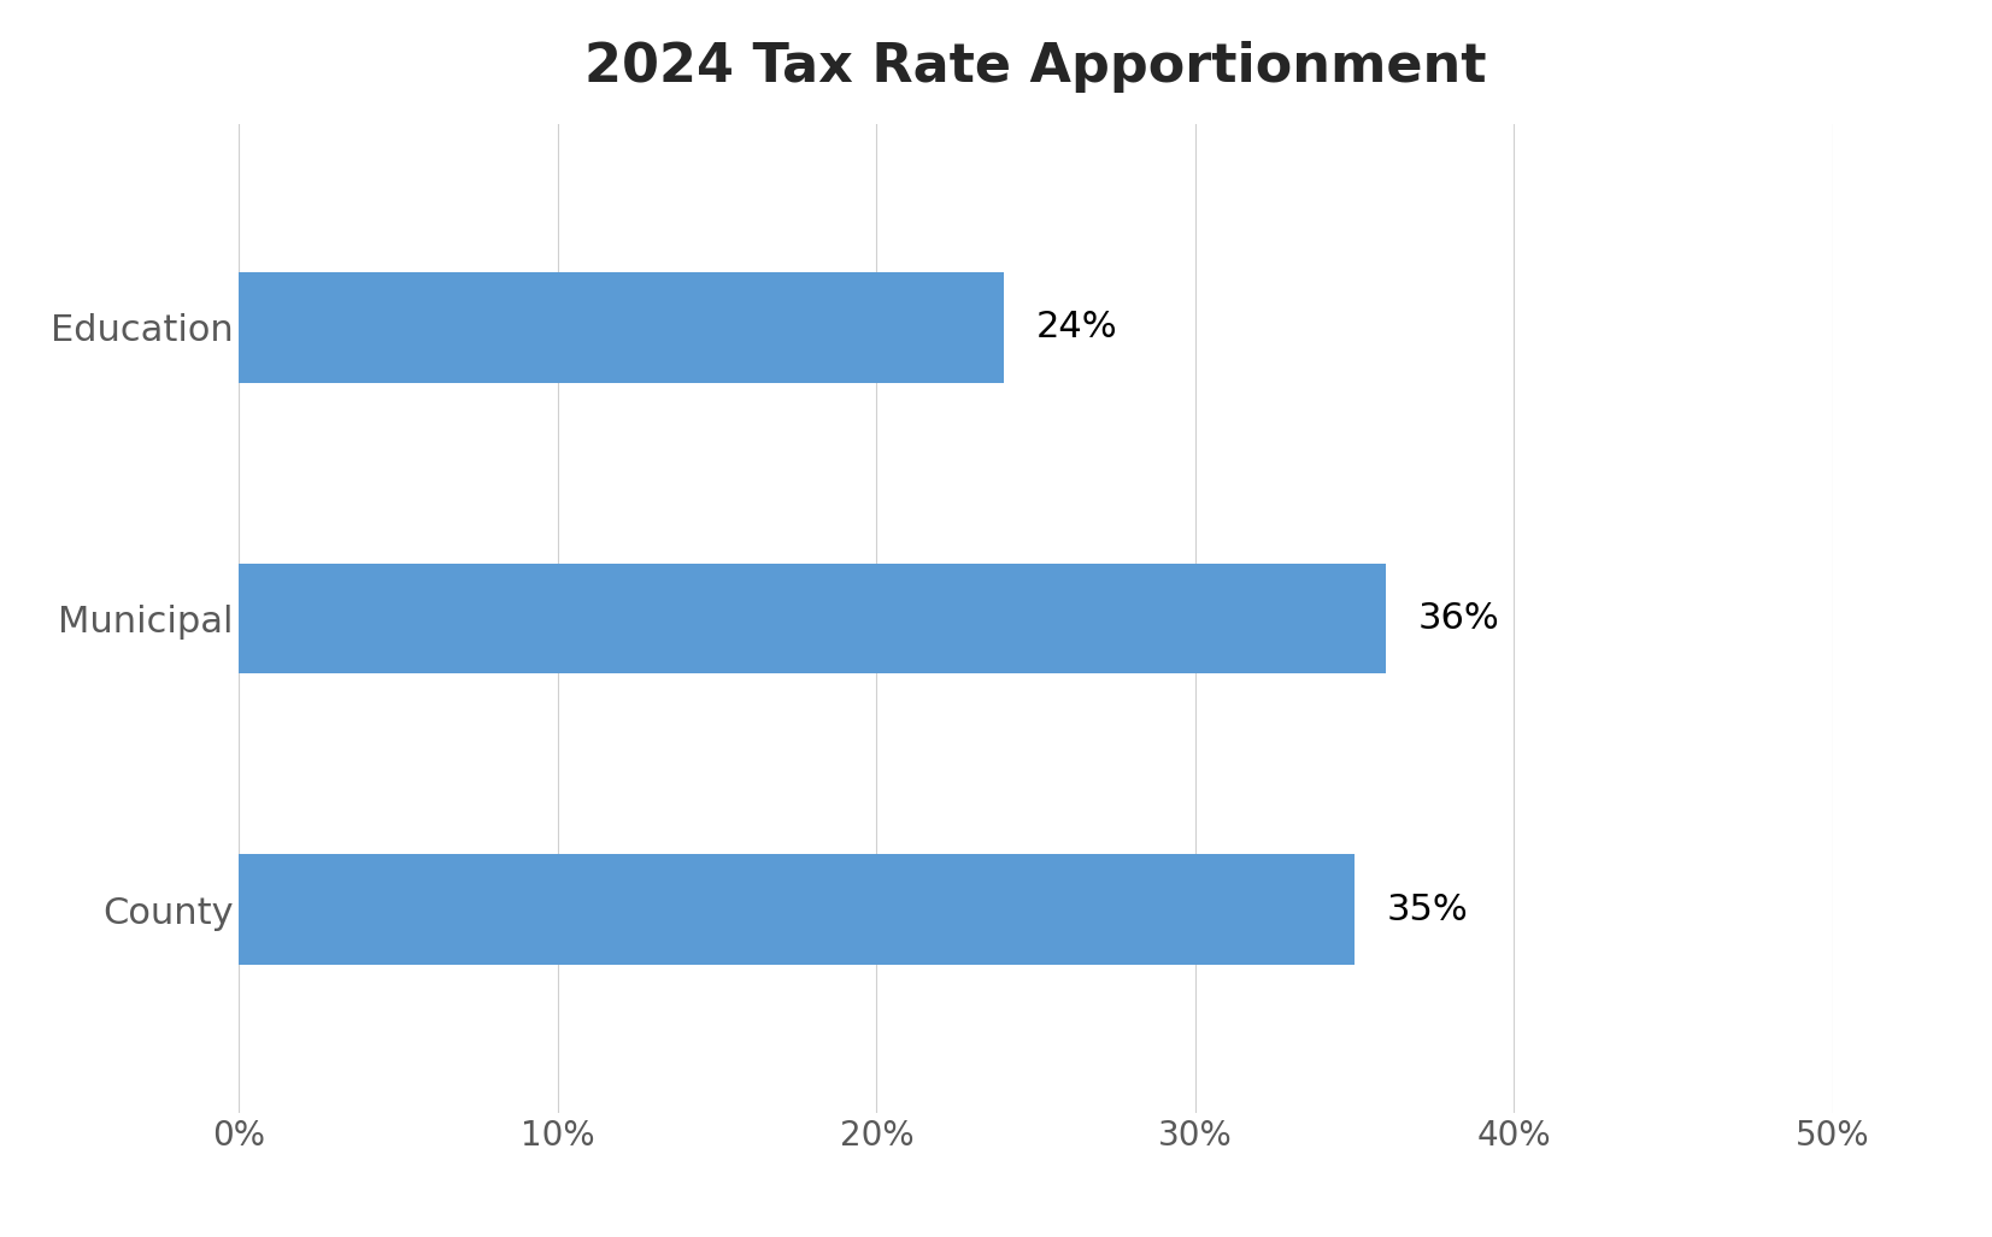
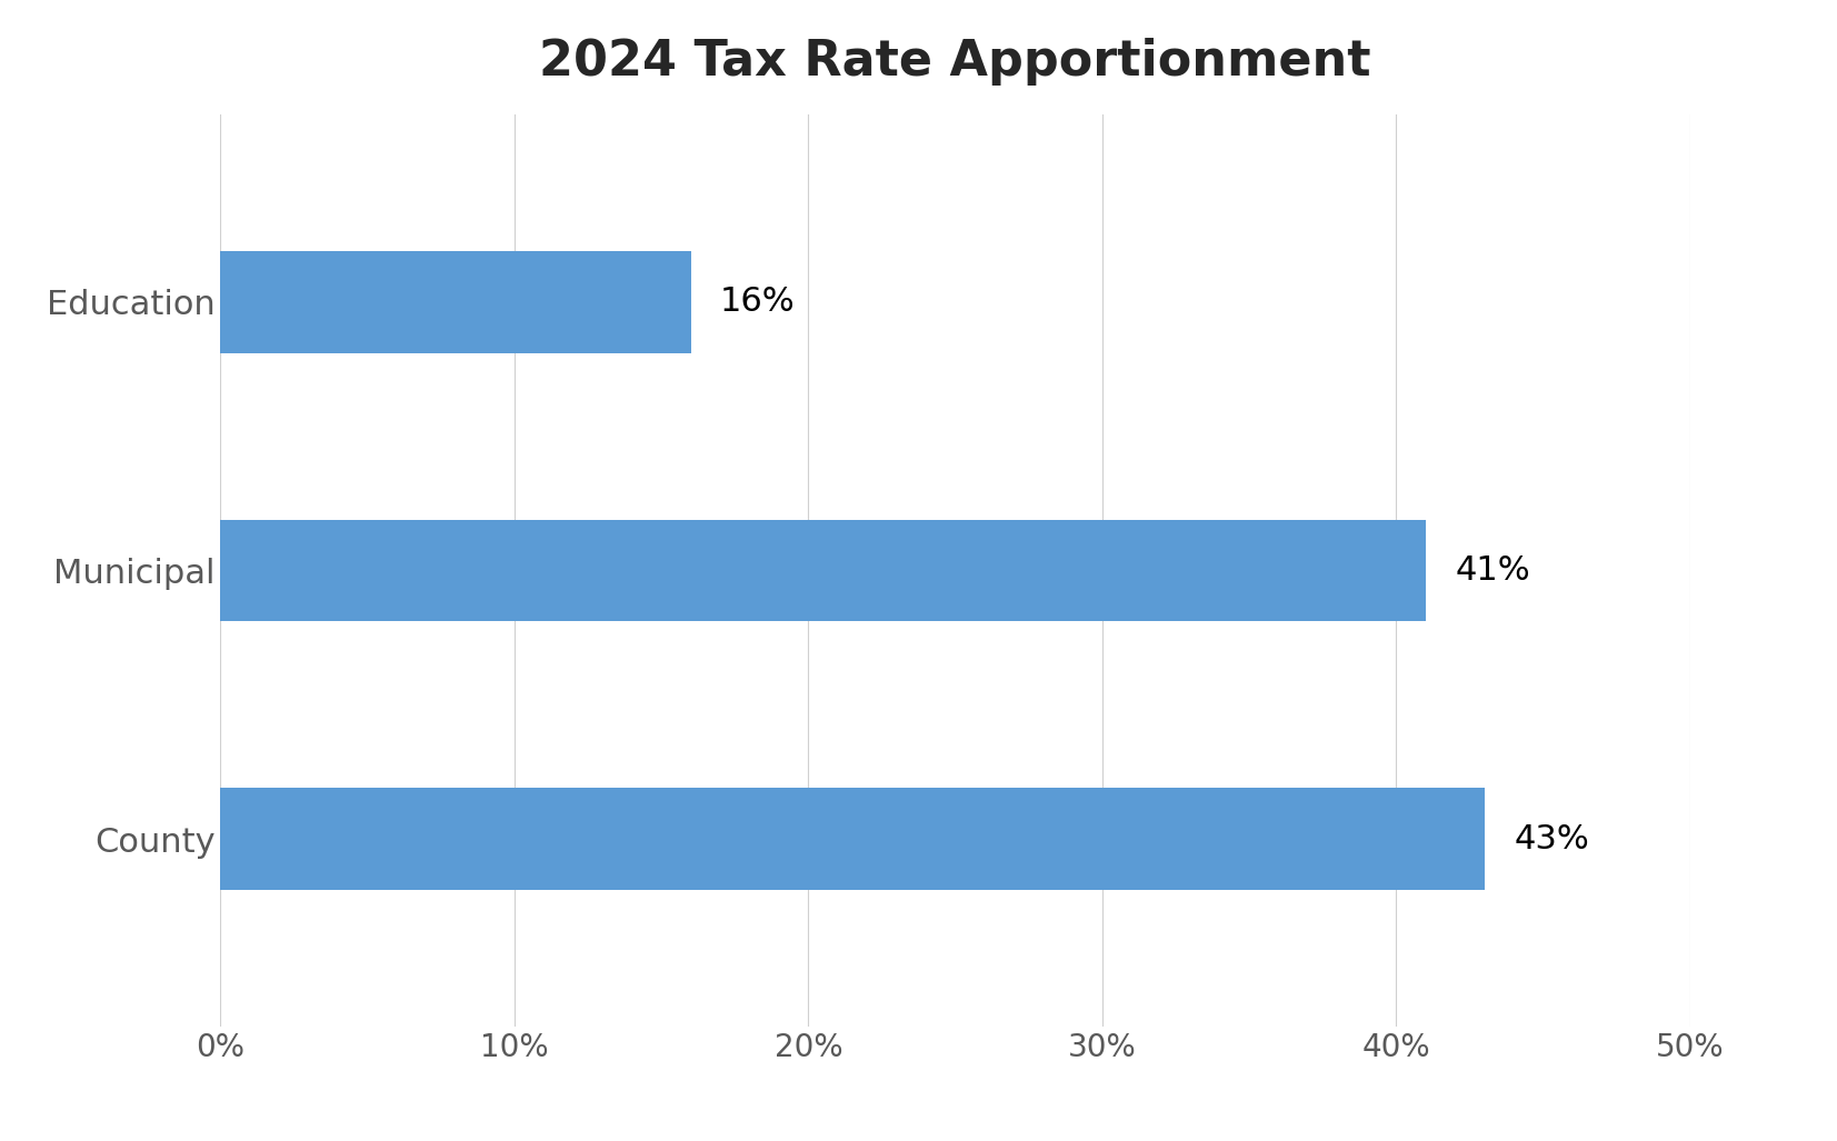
Education: 24% -> 16%
Municipal: 36% -> 41%
County: 35% -> 43%
